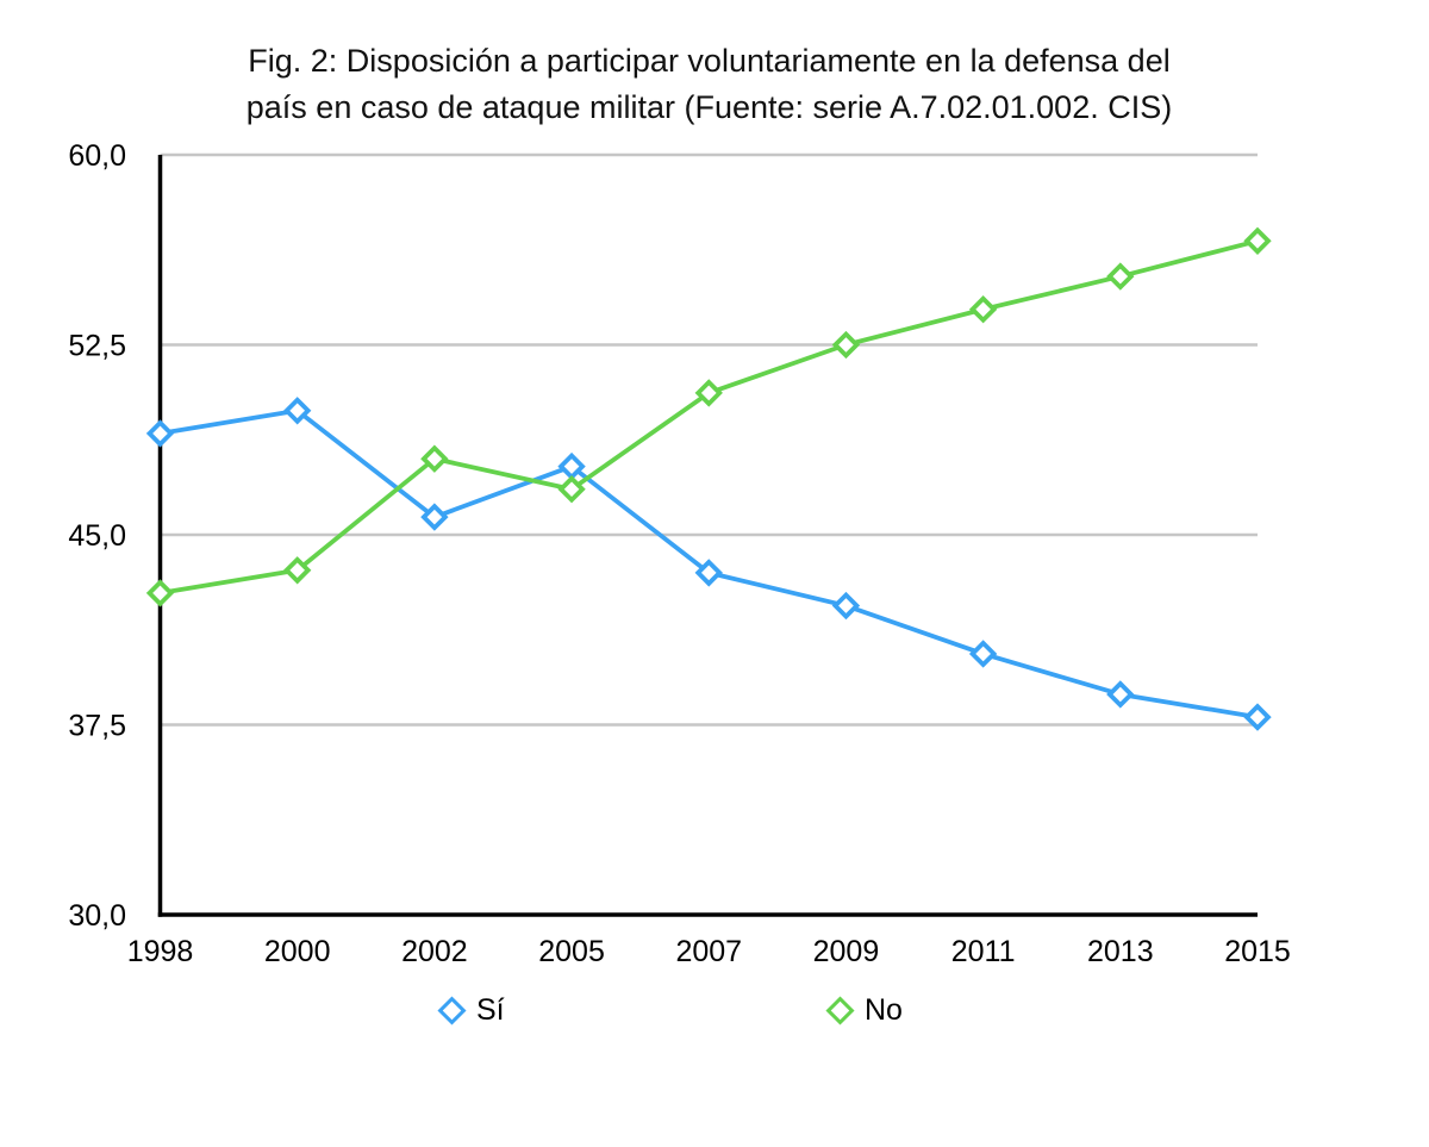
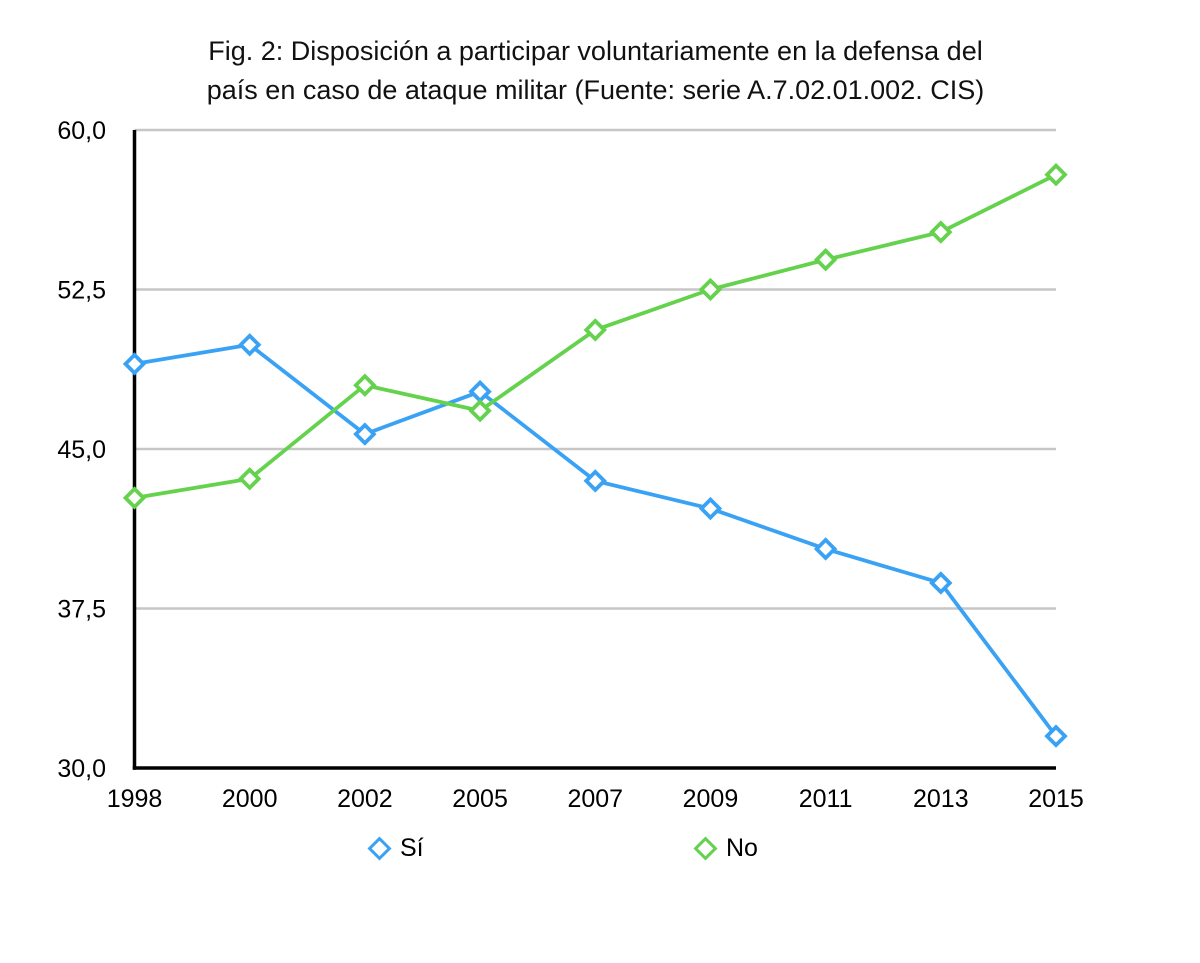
Sí/2015: 37,8 -> 31,5
No/2015: 56,6 -> 57,9
